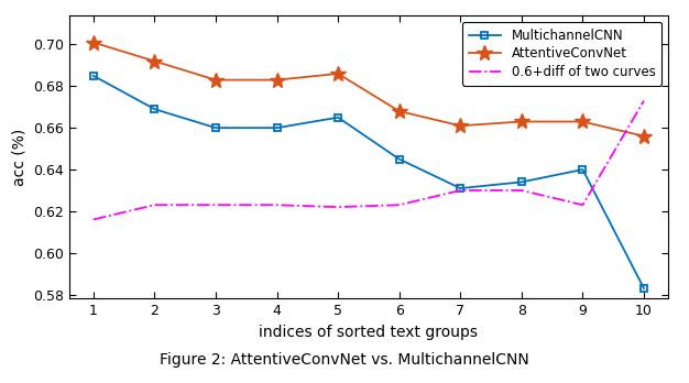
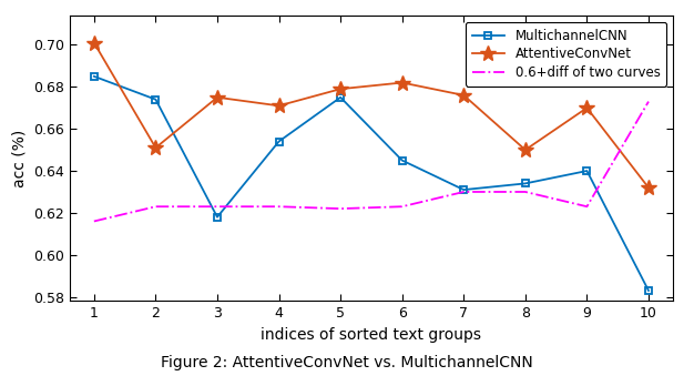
MultichannelCNN/2: 0.669 -> 0.674
AttentiveConvNet/2: 0.692 -> 0.651
MultichannelCNN/3: 0.660 -> 0.618
AttentiveConvNet/3: 0.683 -> 0.675
MultichannelCNN/4: 0.660 -> 0.654
AttentiveConvNet/4: 0.683 -> 0.671
MultichannelCNN/5: 0.665 -> 0.675
AttentiveConvNet/5: 0.686 -> 0.679
AttentiveConvNet/6: 0.668 -> 0.682
AttentiveConvNet/7: 0.661 -> 0.676
AttentiveConvNet/8: 0.663 -> 0.650
AttentiveConvNet/9: 0.663 -> 0.670
AttentiveConvNet/10: 0.656 -> 0.632
